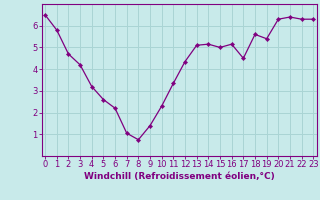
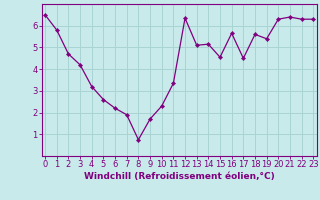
7: 1.05 -> 1.90
9: 1.40 -> 1.70
12: 4.35 -> 6.35
15: 5.00 -> 4.55
16: 5.15 -> 5.65
